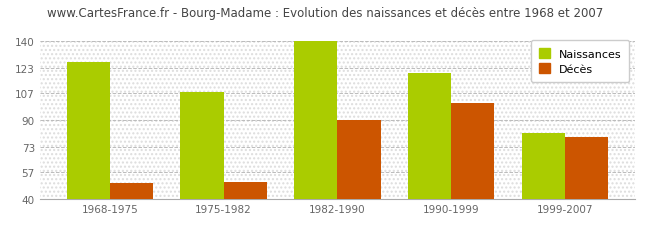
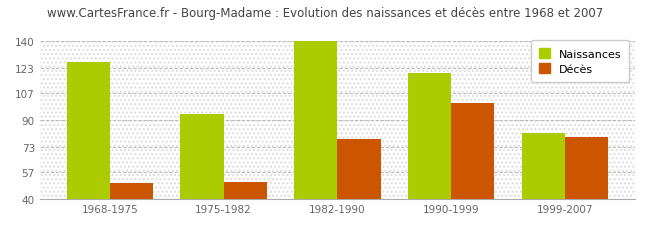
Naissances/1975-1982: 108 -> 94
Décès/1982-1990: 90 -> 78
